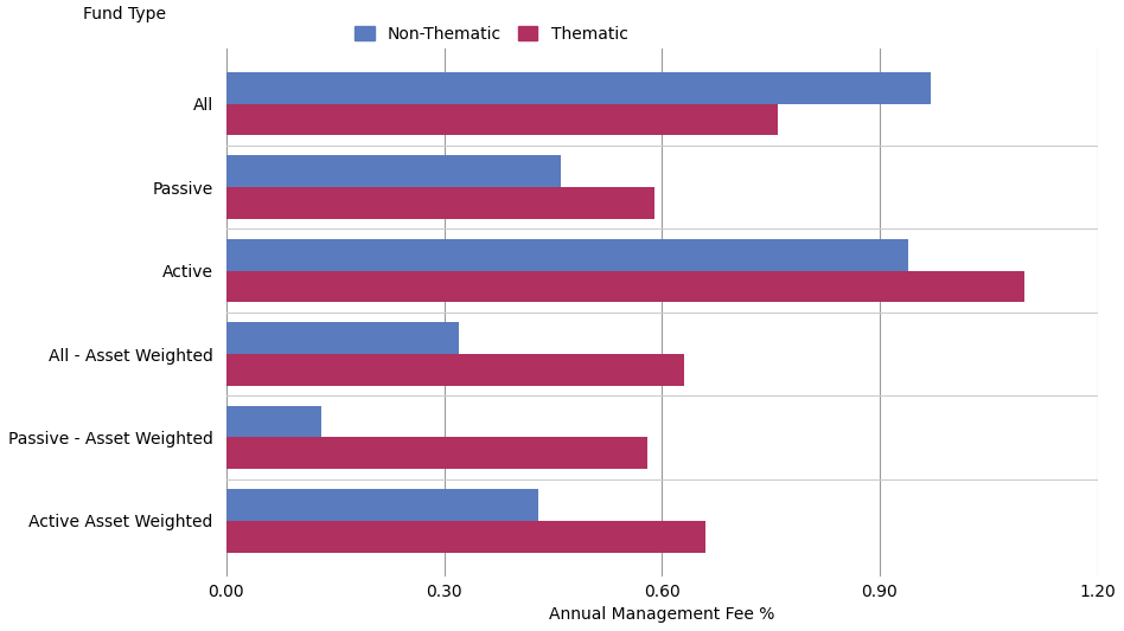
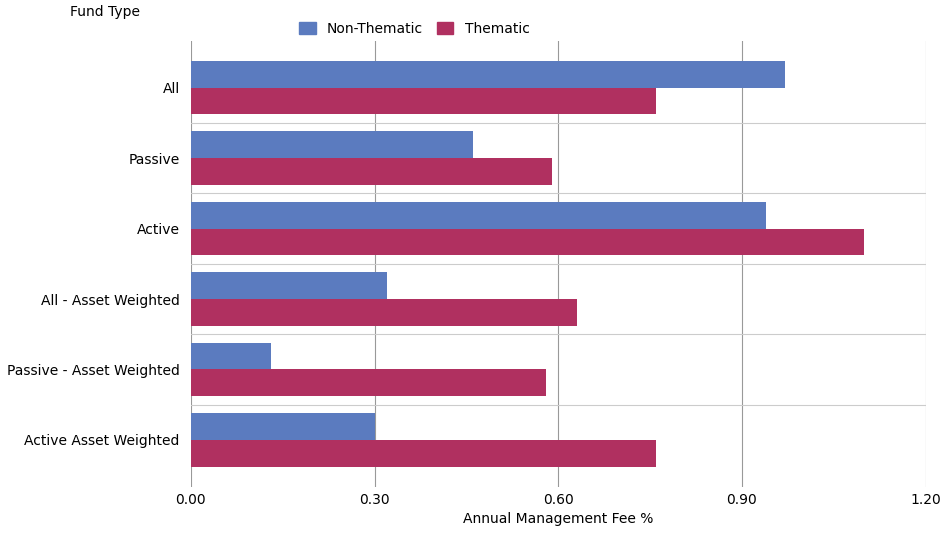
Non-Thematic/Active Asset Weighted: 0.43 -> 0.30
Thematic/Active Asset Weighted: 0.66 -> 0.76
